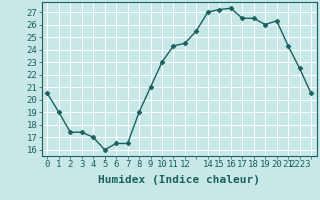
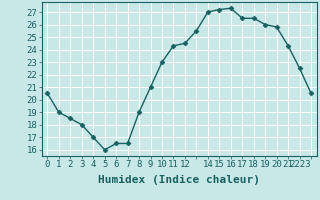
2: 17.4 -> 18.5
3: 17.4 -> 18.0
20: 26.3 -> 25.8
